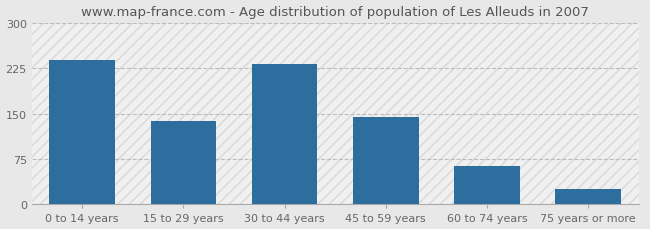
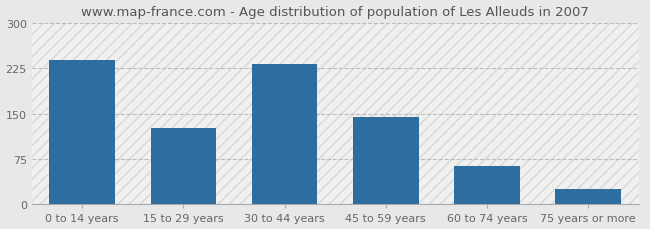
15 to 29 years: 138 -> 126
